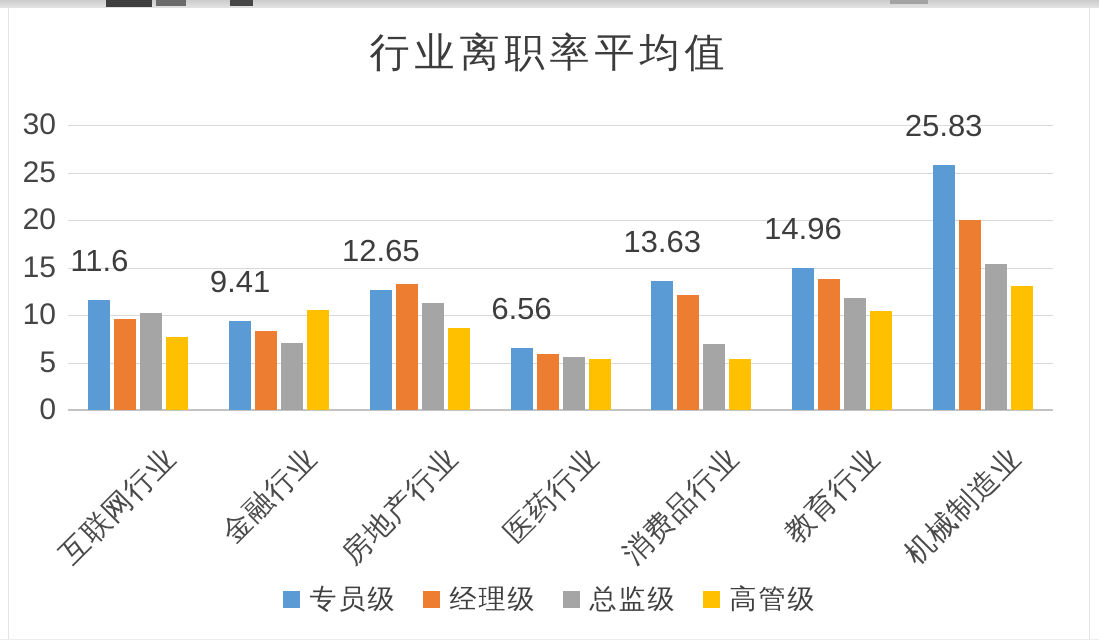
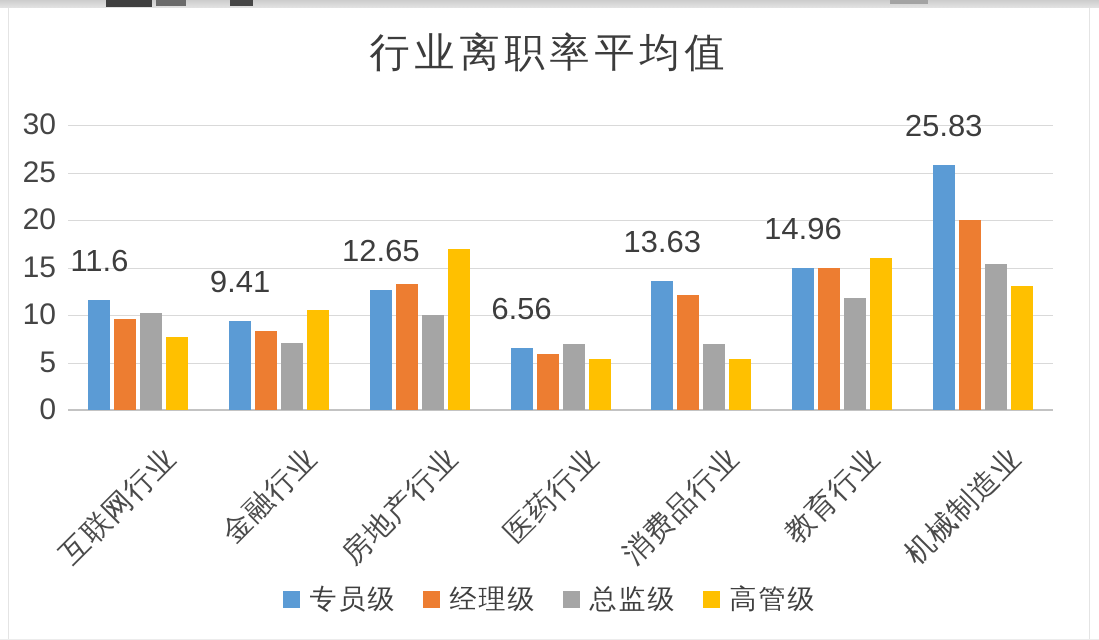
总监级/房地产行业: 11 -> 10
高管级/房地产行业: 9 -> 17
总监级/医药行业: 6 -> 7
经理级/教育行业: 14 -> 15
高管级/教育行业: 10 -> 16
